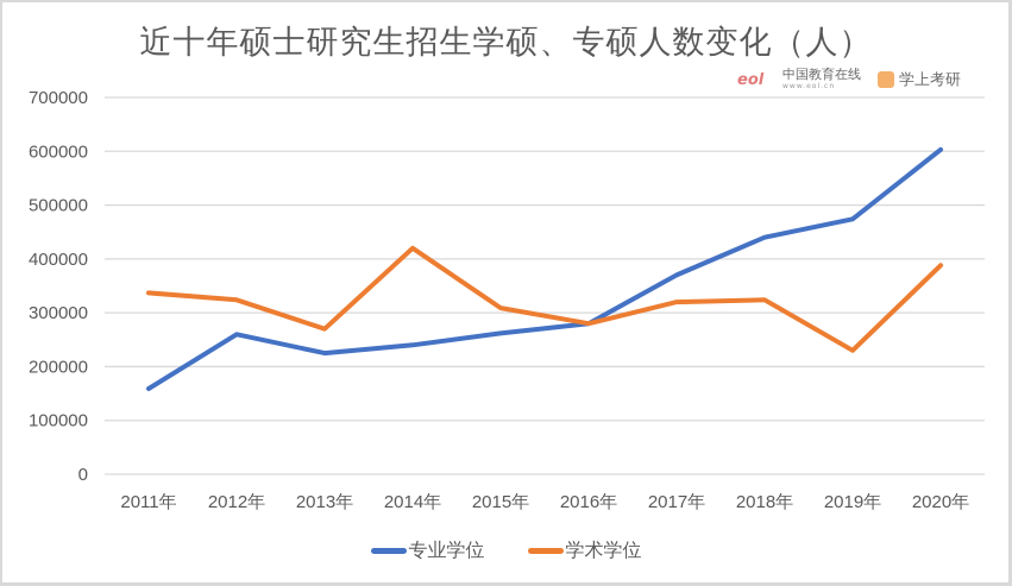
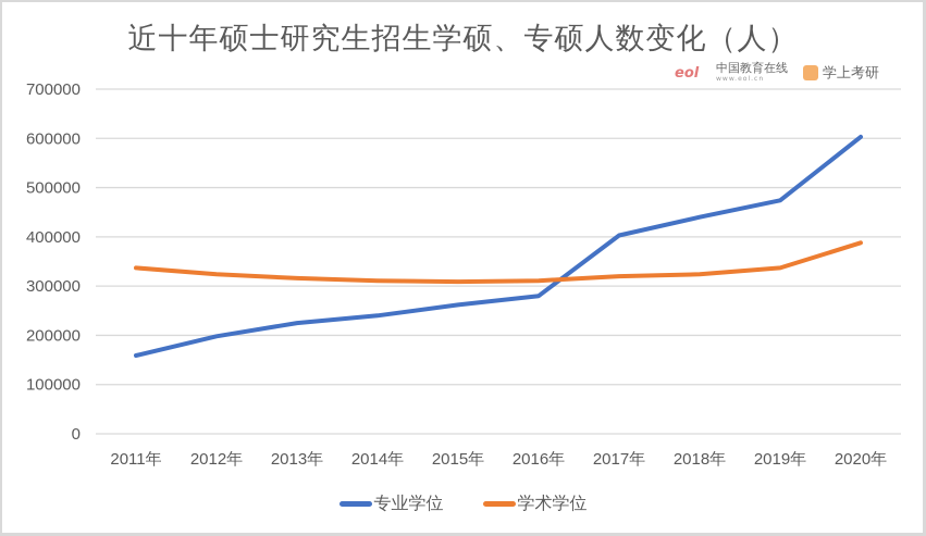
专业学位/2012年: 260000 -> 200000
学术学位/2013年: 270000 -> 320000
学术学位/2014年: 420000 -> 310000
学术学位/2016年: 280000 -> 310000
专业学位/2017年: 370000 -> 400000
学术学位/2019年: 230000 -> 340000
